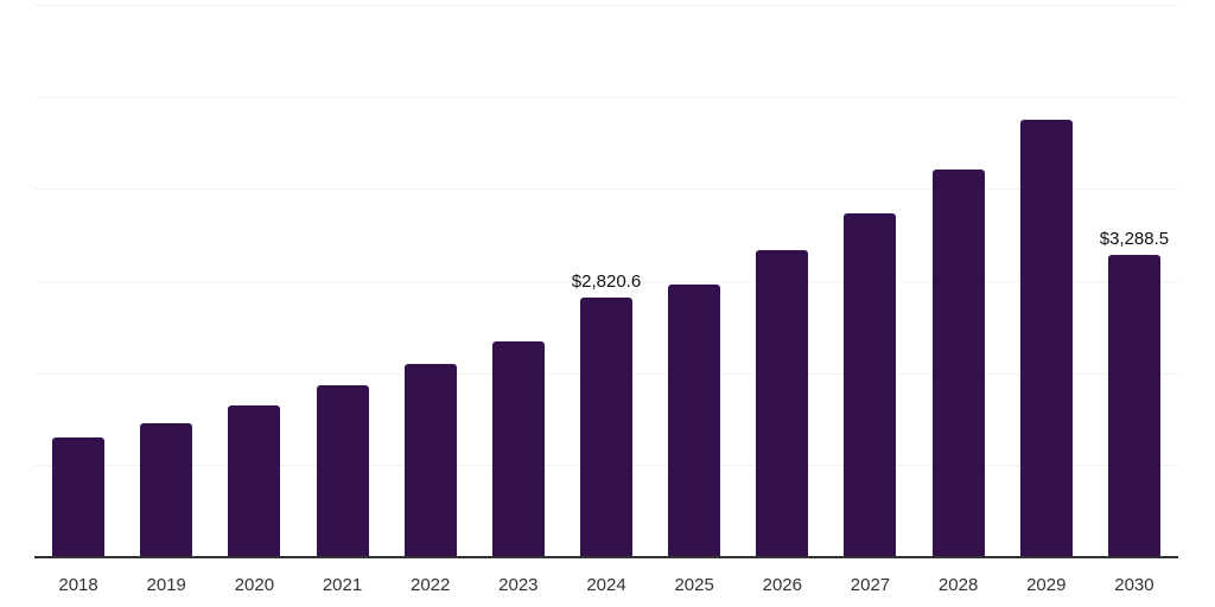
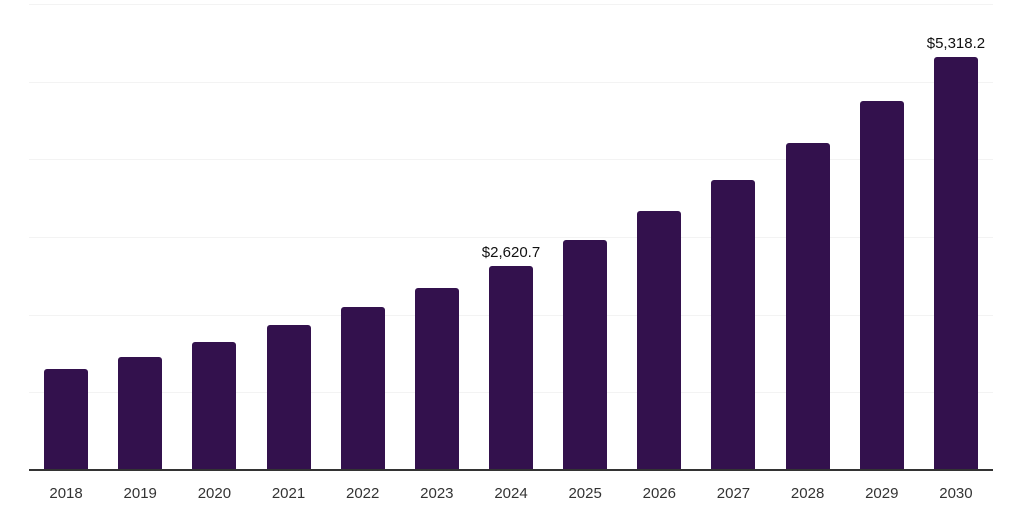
2024: $2,820.6 -> $2,620.7
2030: $3,288.5 -> $5,318.2
